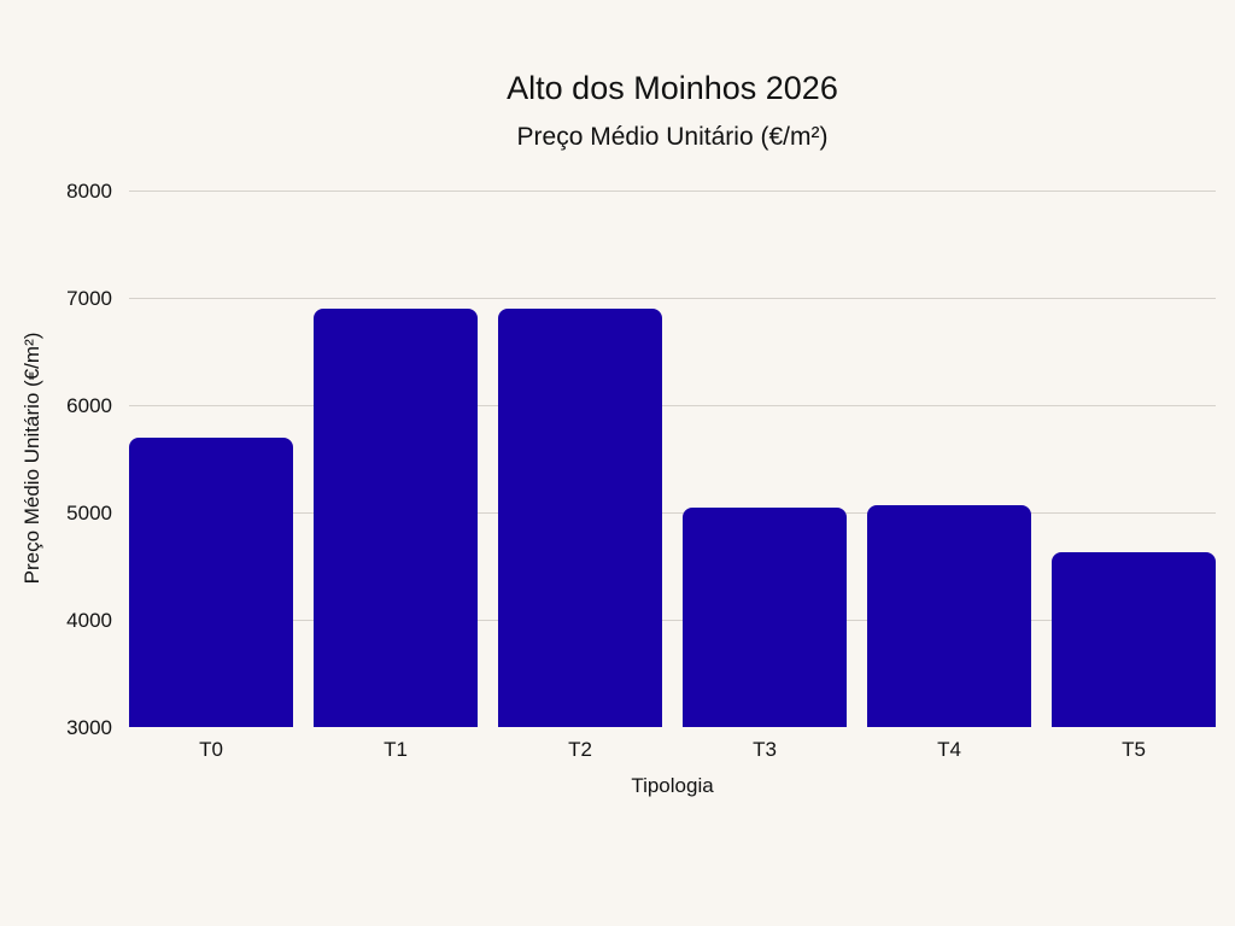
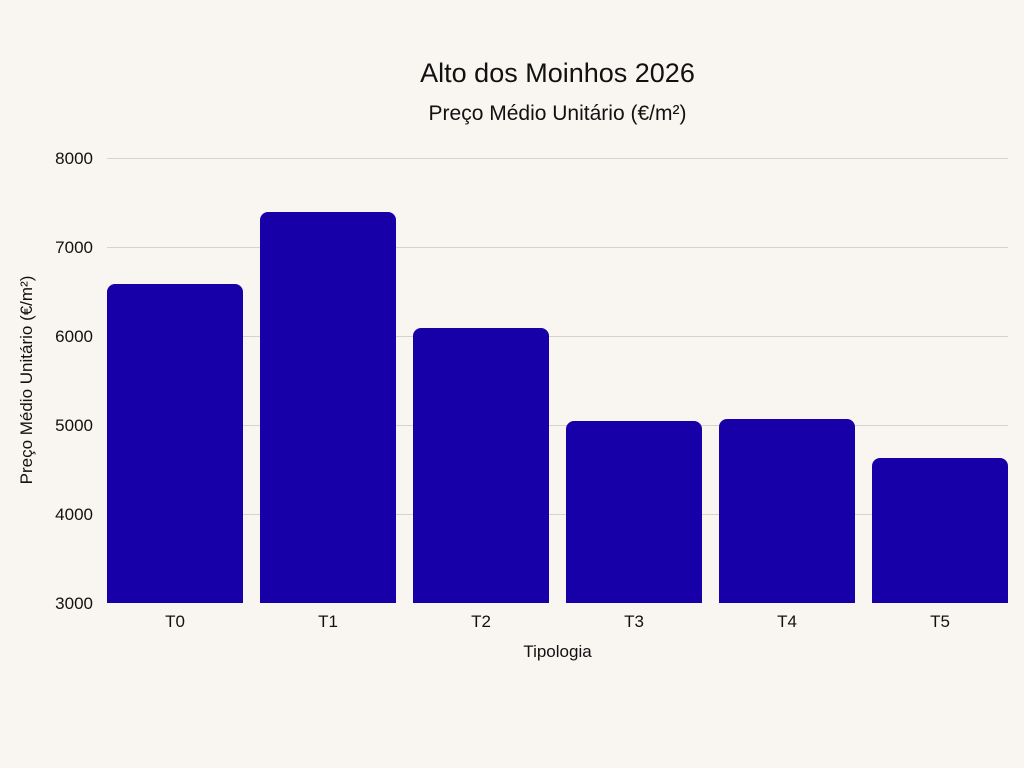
T0: 5700 -> 6600
T1: 6900 -> 7400
T2: 6900 -> 6100
